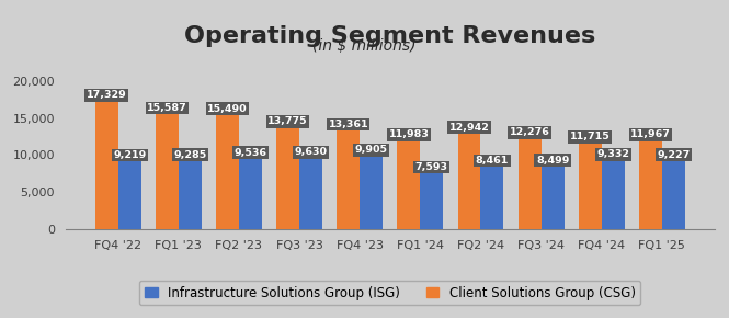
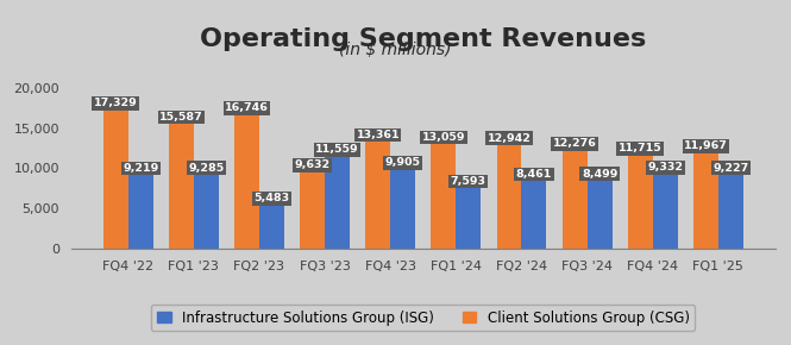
Client Solutions Group (CSG)/FQ2 '23: 15,490 -> 16,746
Infrastructure Solutions Group (ISG)/FQ2 '23: 9,536 -> 5,483
Client Solutions Group (CSG)/FQ3 '23: 13,775 -> 9,632
Infrastructure Solutions Group (ISG)/FQ3 '23: 9,630 -> 11,559
Client Solutions Group (CSG)/FQ1 '24: 11,983 -> 13,059
